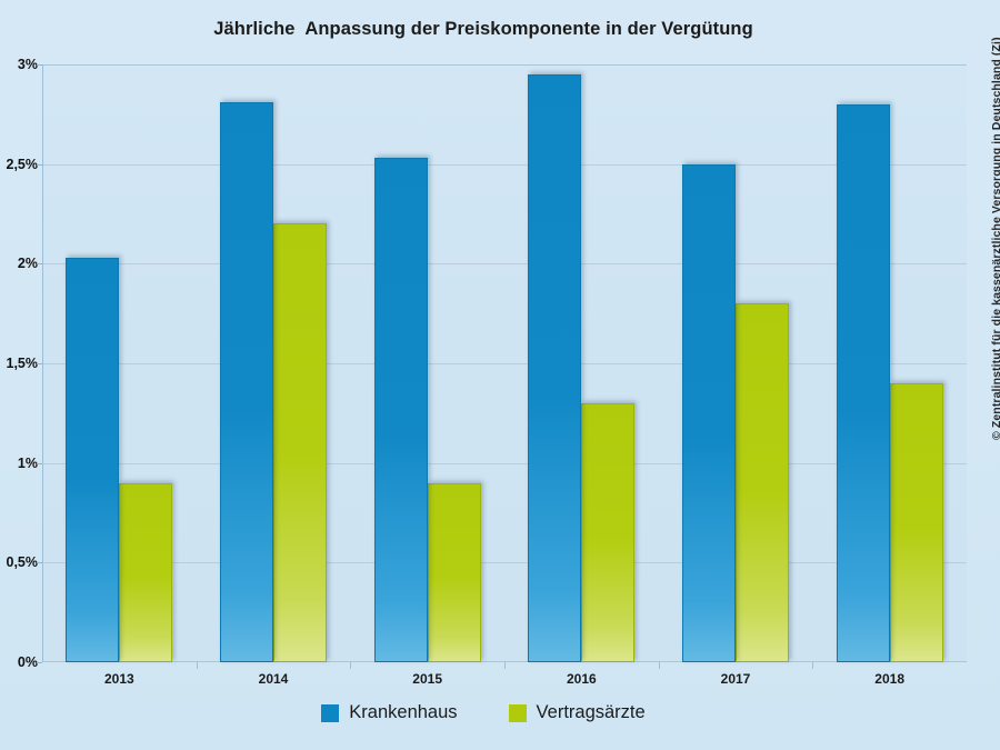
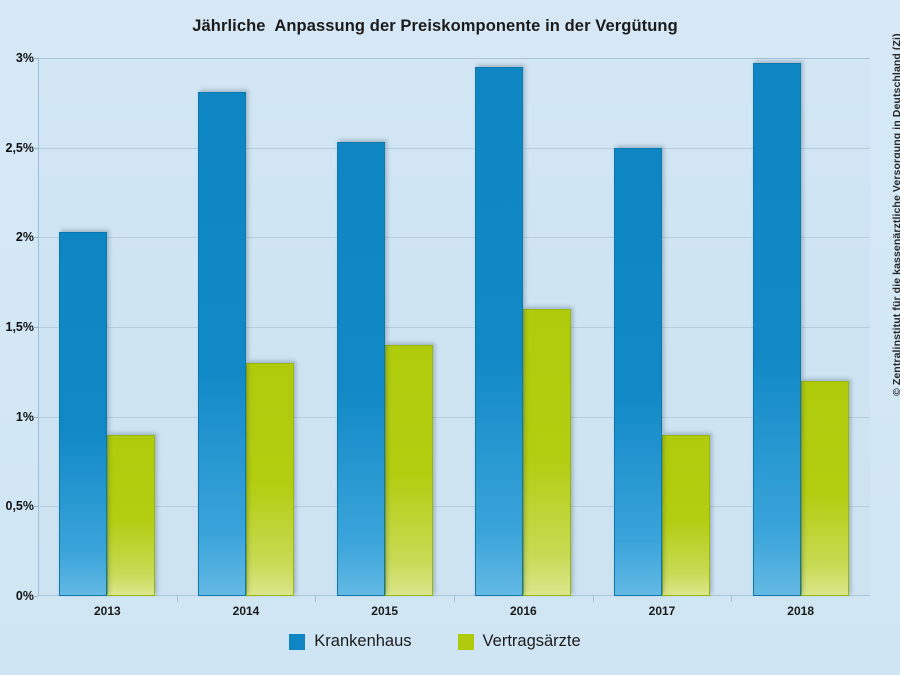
Vertragsärzte/2014: 2.2% -> 1.3%
Vertragsärzte/2015: 0.9% -> 1.4%
Vertragsärzte/2016: 1.3% -> 1.6%
Vertragsärzte/2017: 1.8% -> 0.9%
Krankenhaus/2018: 2.80% -> 2.97%
Vertragsärzte/2018: 1.4% -> 1.2%
